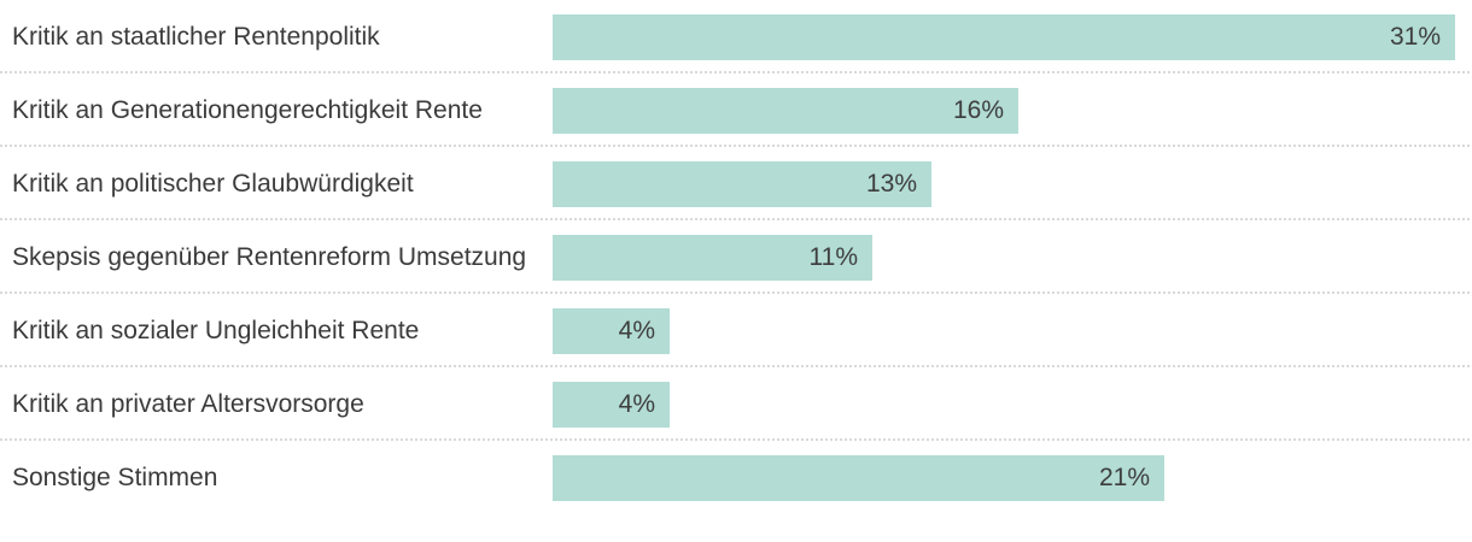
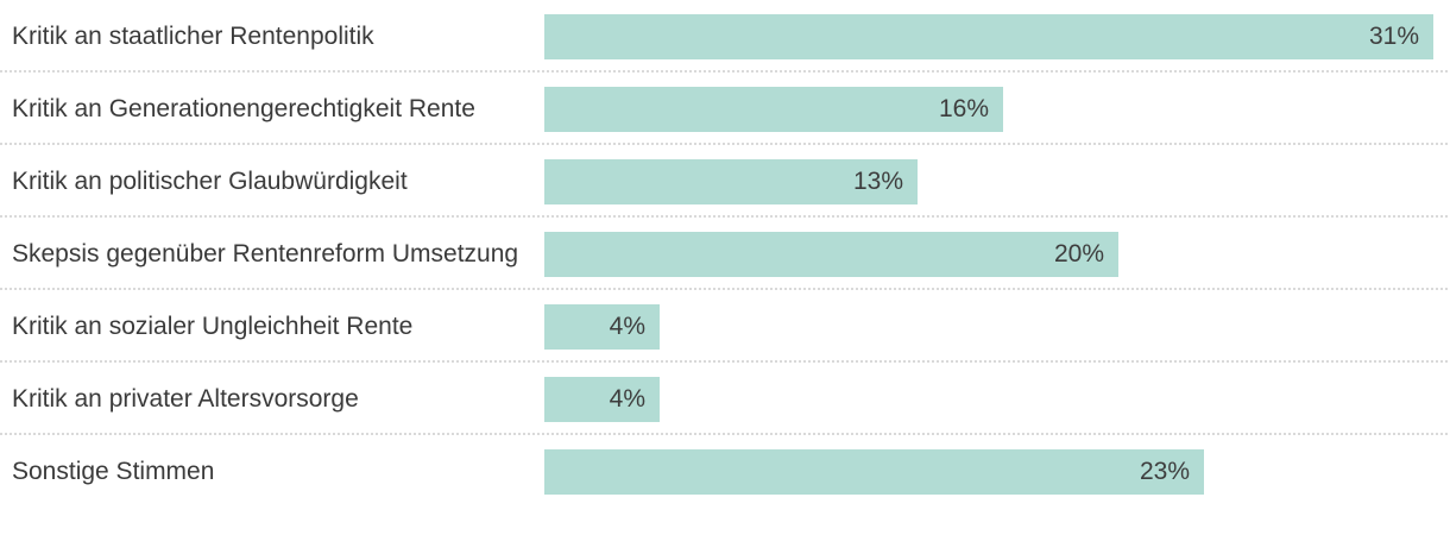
Skepsis gegenüber Rentenreform Umsetzung: 11% -> 20%
Sonstige Stimmen: 21% -> 23%
